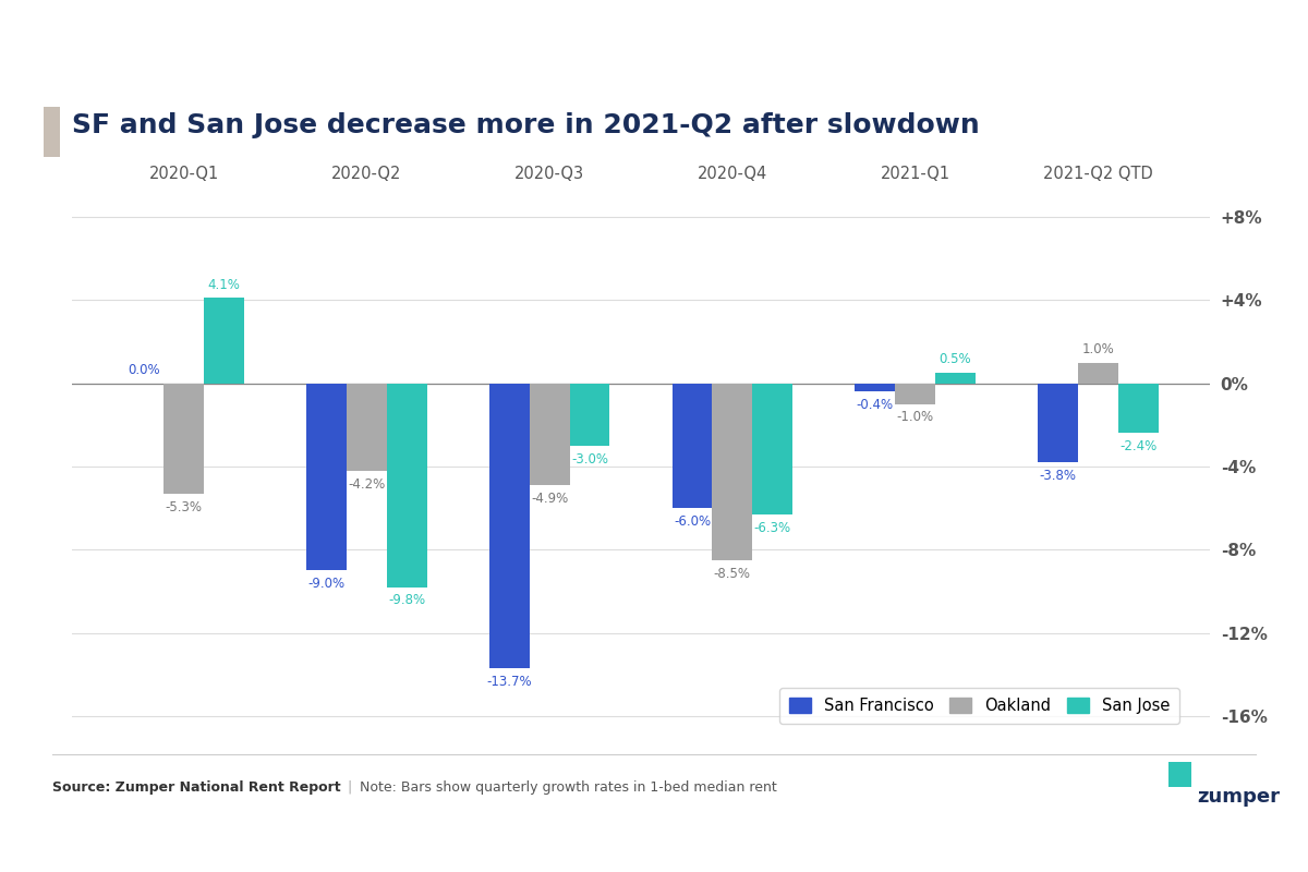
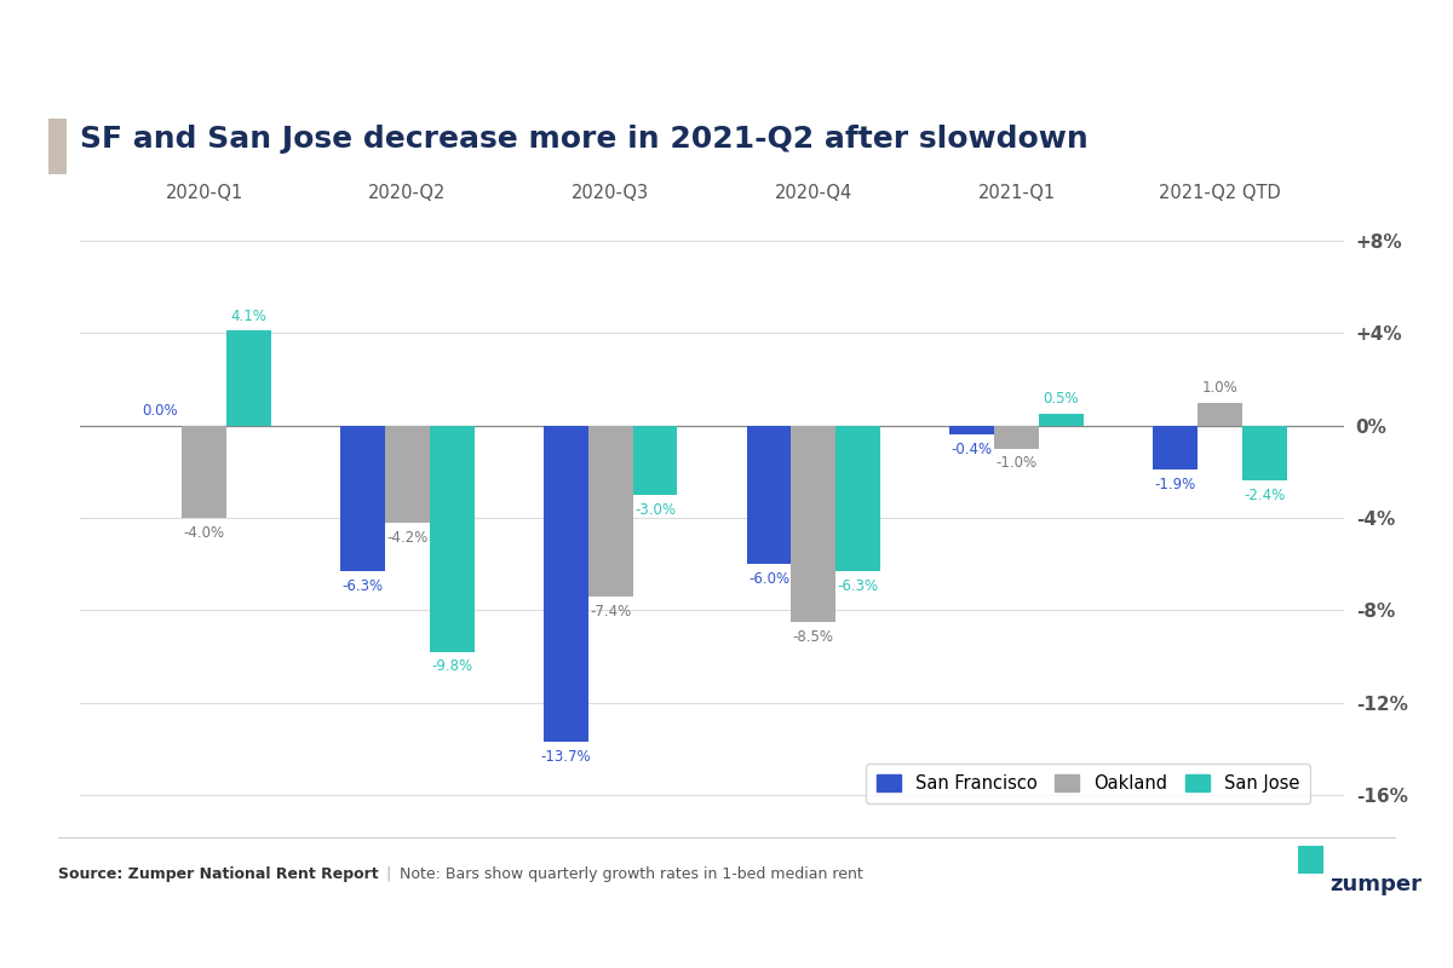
Oakland/2020-Q1: -5.3% -> -4.0%
San Francisco/2020-Q2: -9.0% -> -6.3%
Oakland/2020-Q3: -4.9% -> -7.4%
San Francisco/2021-Q2 QTD: -3.8% -> -1.9%
